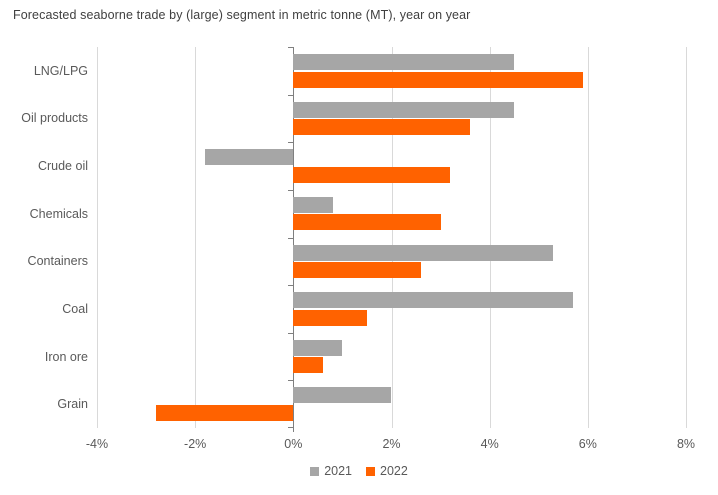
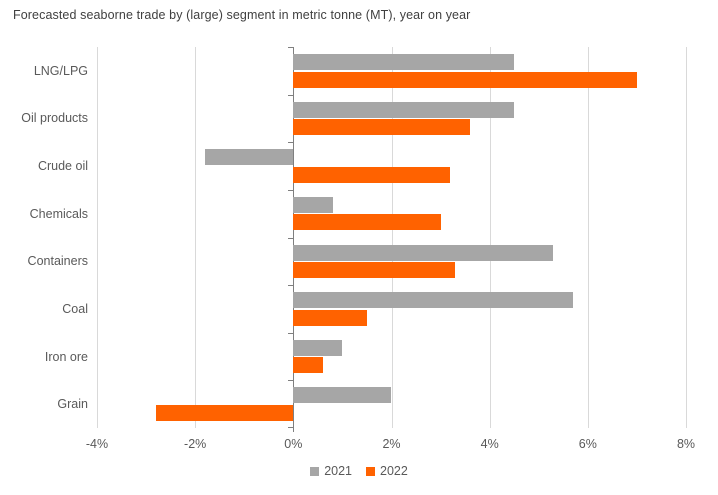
2022/LNG/LPG: 5.9% -> 7.0%
2022/Containers: 2.6% -> 3.3%
